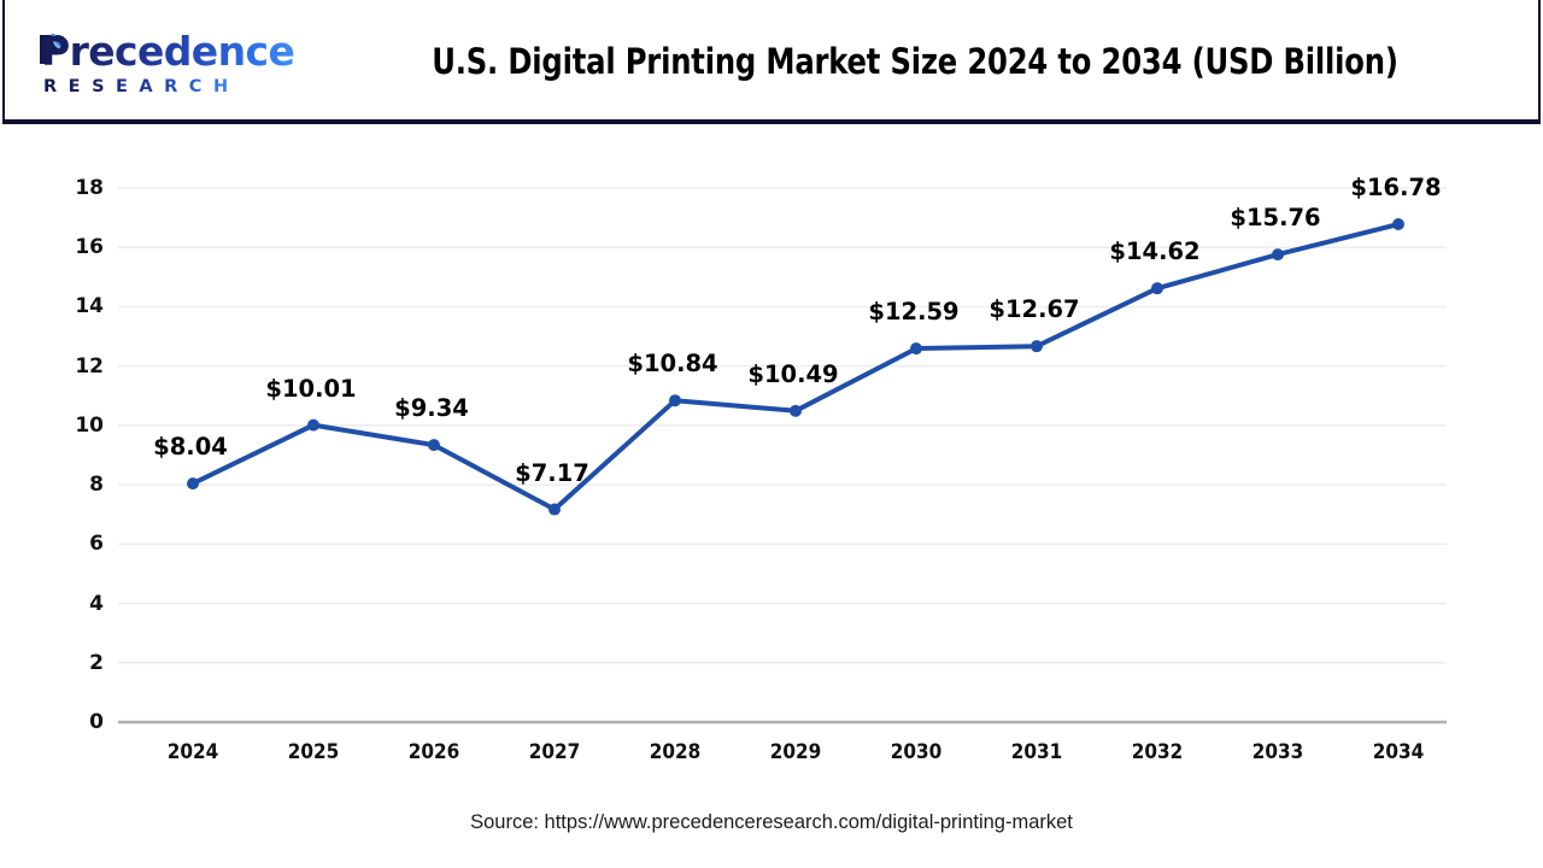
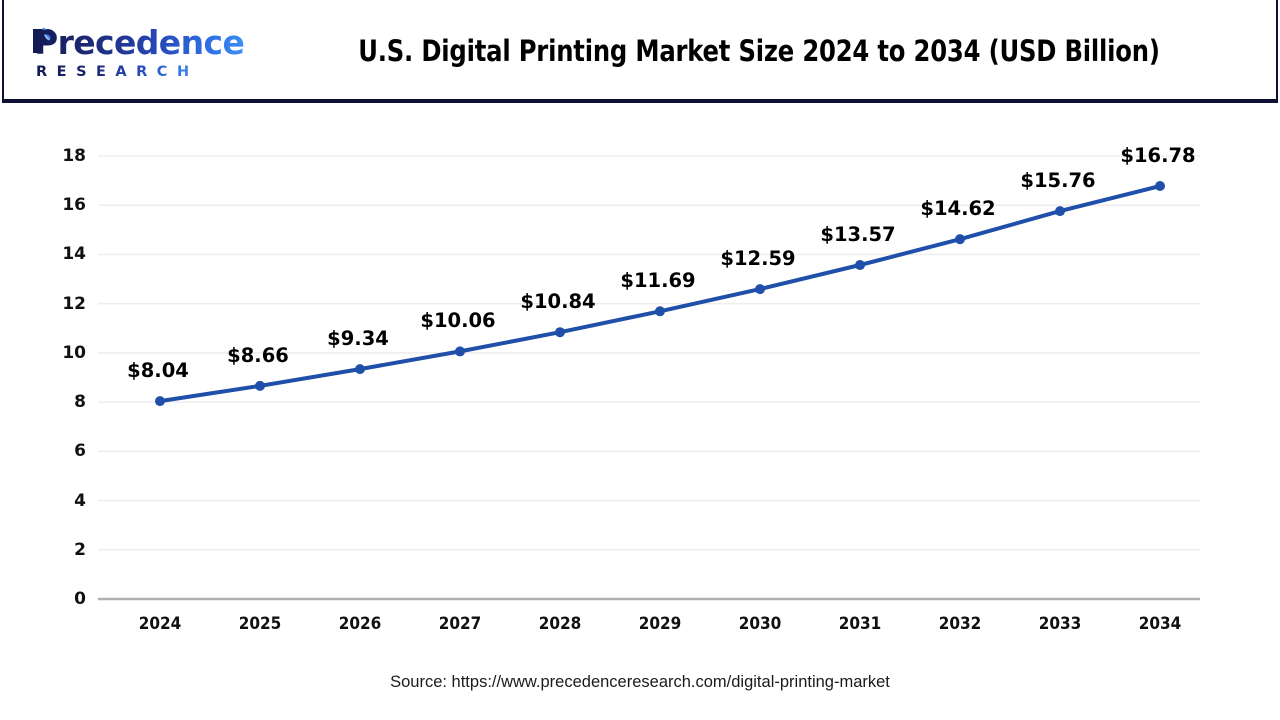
2025: $10.01 -> $8.66
2027: $7.17 -> $10.06
2029: $10.49 -> $11.69
2031: $12.67 -> $13.57
